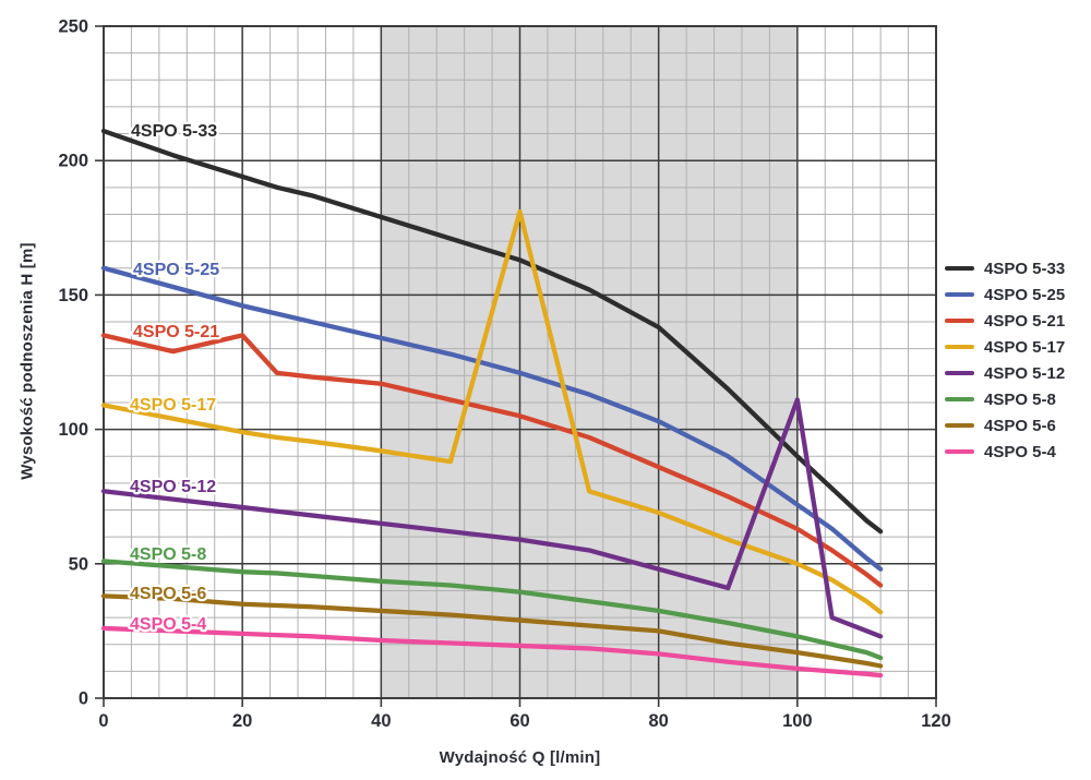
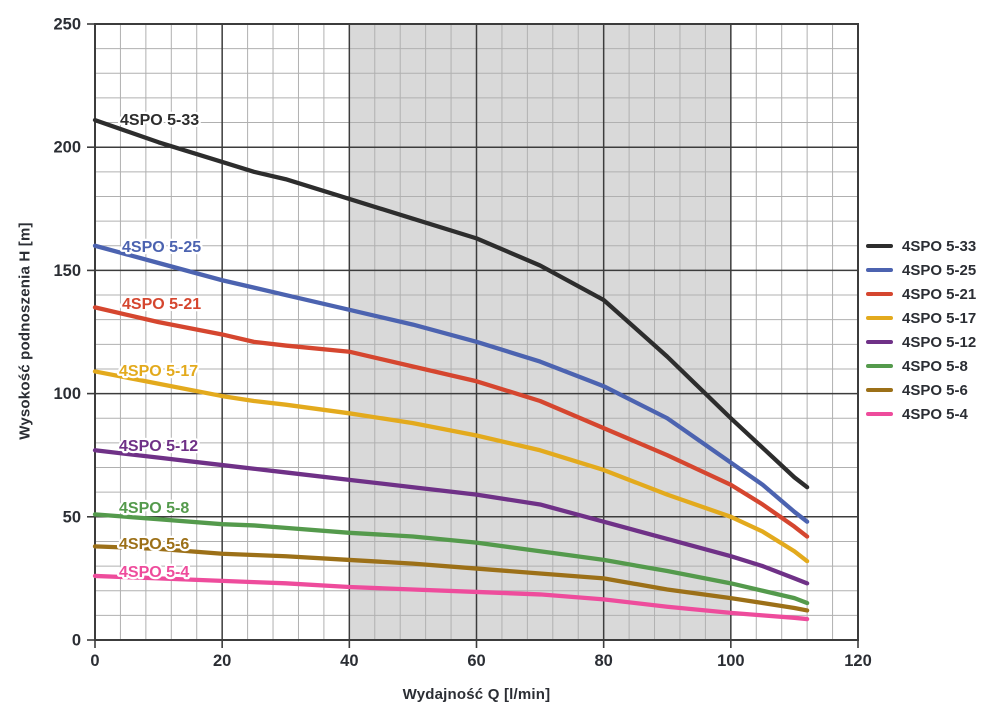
4SPO 5-21/20: 135 -> 124
4SPO 5-17/60: 181 -> 83
4SPO 5-12/100: 111 -> 34
